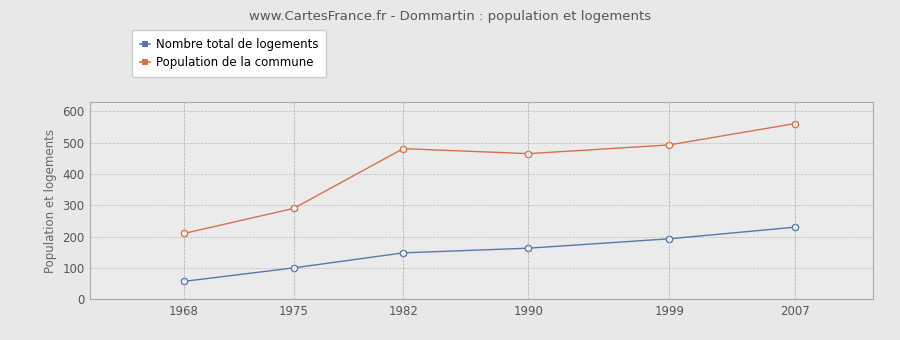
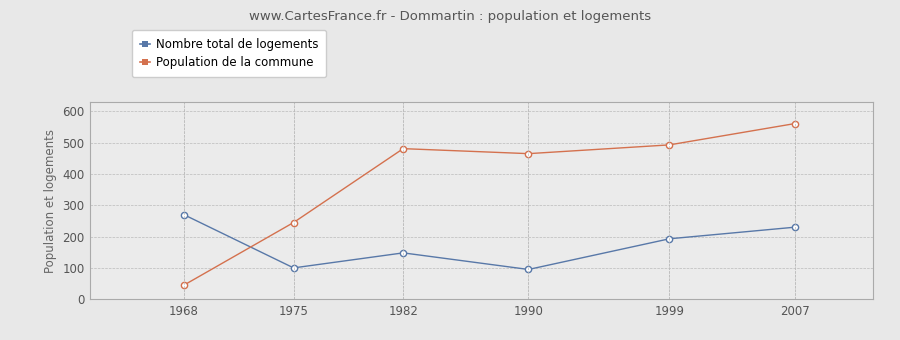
Nombre total de logements/1968: 57 -> 270
Population de la commune/1968: 210 -> 45
Population de la commune/1975: 290 -> 245
Nombre total de logements/1990: 163 -> 95
